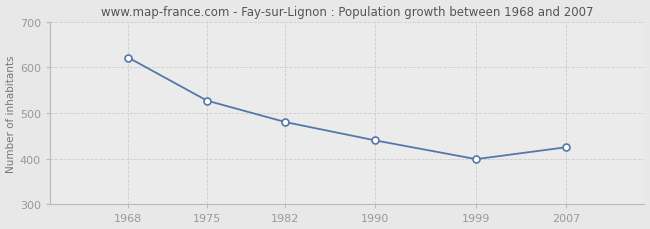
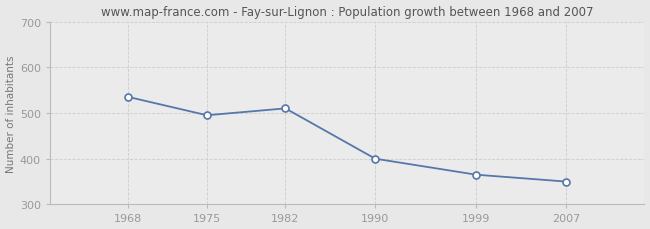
1968: 621 -> 535
1975: 527 -> 495
1982: 480 -> 510
1990: 440 -> 400
1999: 399 -> 365
2007: 425 -> 350
